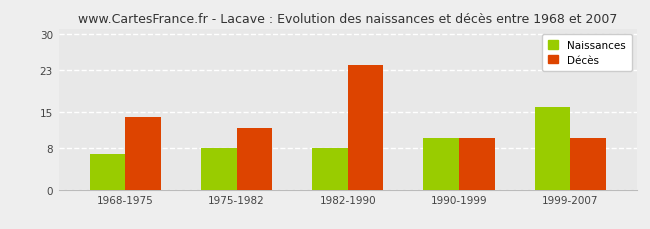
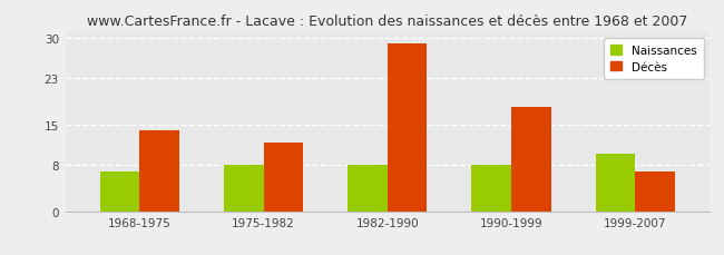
Décès/1982-1990: 24 -> 29
Naissances/1990-1999: 10 -> 8
Décès/1990-1999: 10 -> 18
Naissances/1999-2007: 16 -> 10
Décès/1999-2007: 10 -> 7
